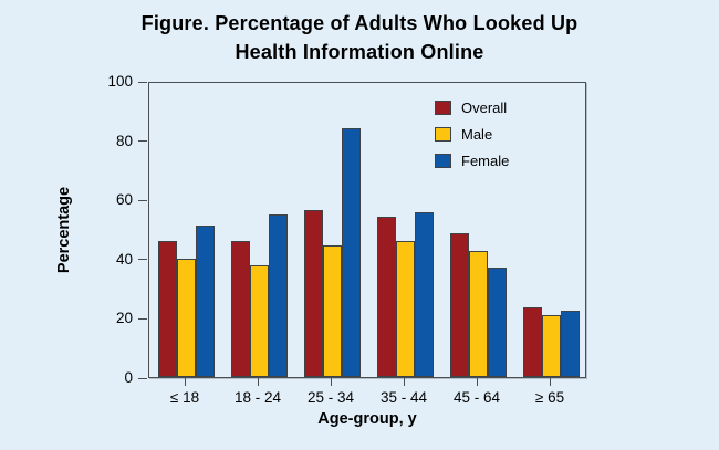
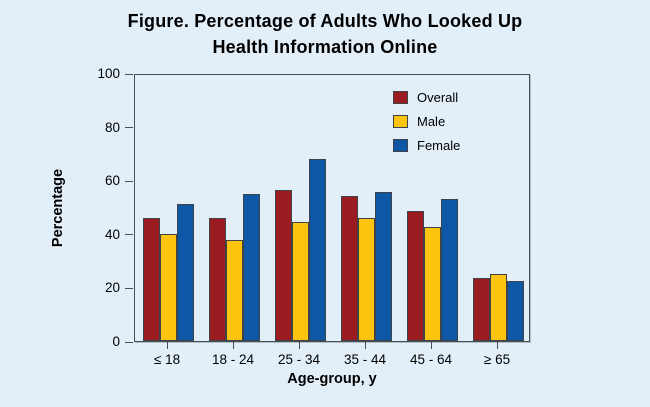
Female/25 - 34: 84 -> 68
Female/45 - 64: 37 -> 53
Male/≥ 65: 21 -> 25
